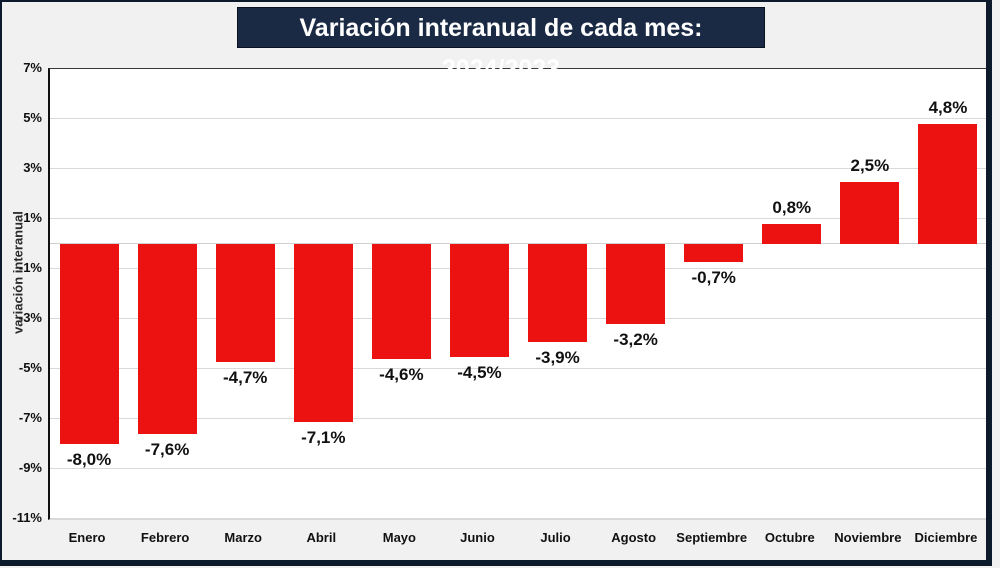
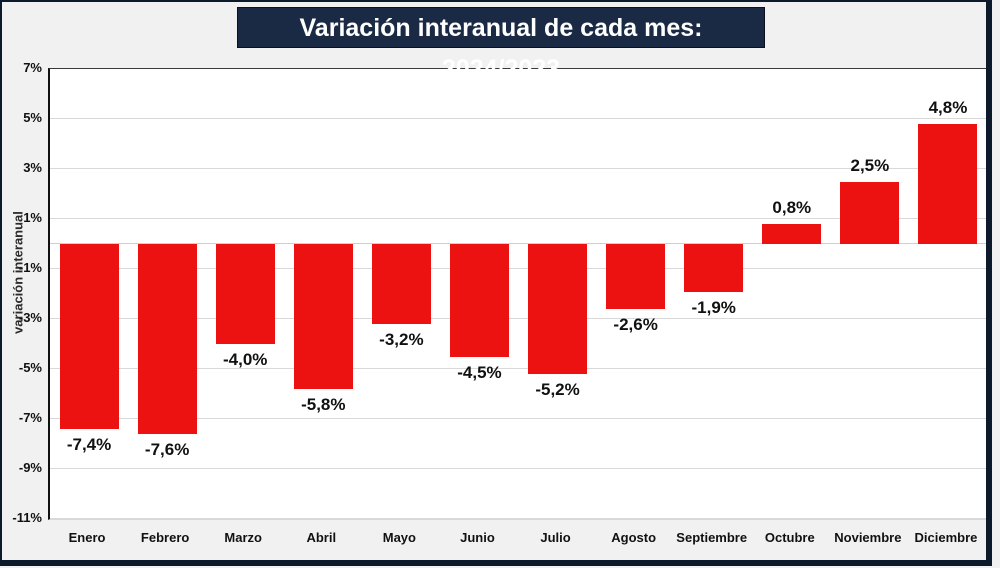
Enero: -8,0% -> -7,4%
Marzo: -4,7% -> -4,0%
Abril: -7,1% -> -5,8%
Mayo: -4,6% -> -3,2%
Julio: -3,9% -> -5,2%
Agosto: -3,2% -> -2,6%
Septiembre: -0,7% -> -1,9%
